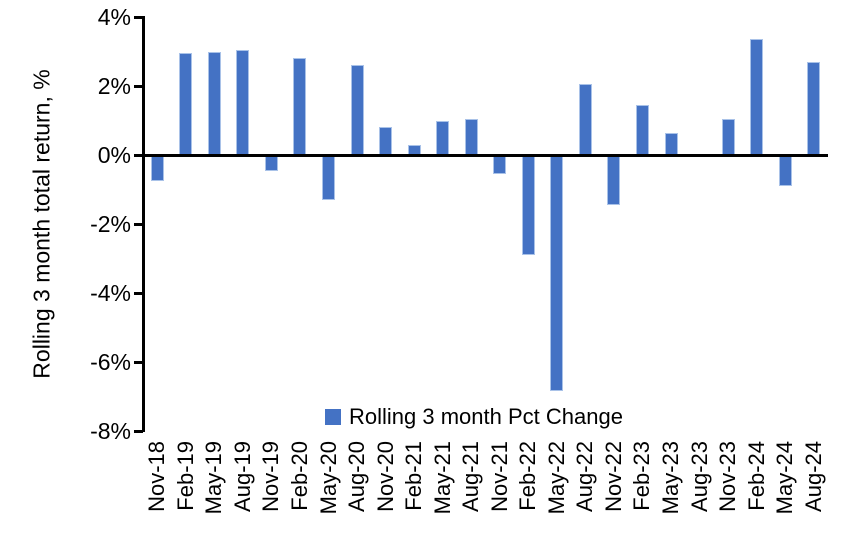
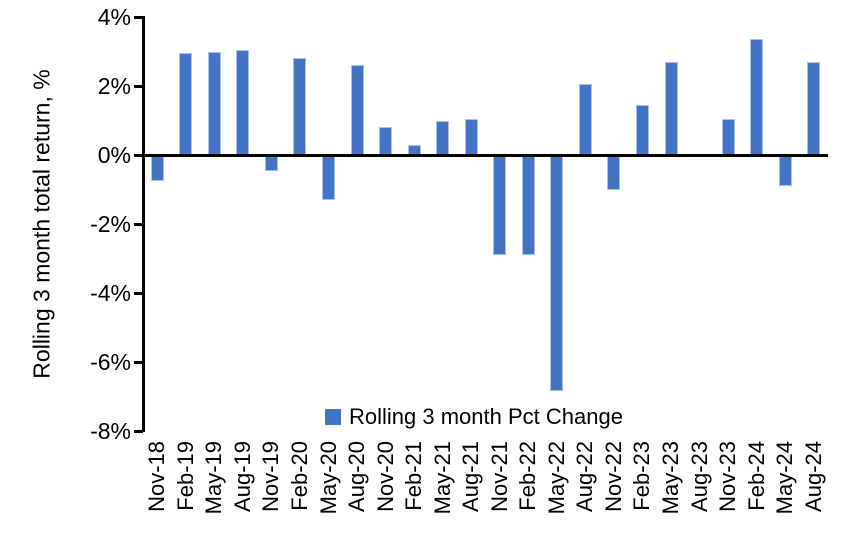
Nov-21: -0.6% -> -2.9%
Nov-22: -1.4% -> -1.0%
May-23: 0.7% -> 2.7%
